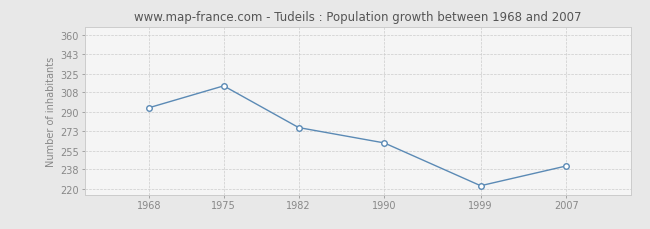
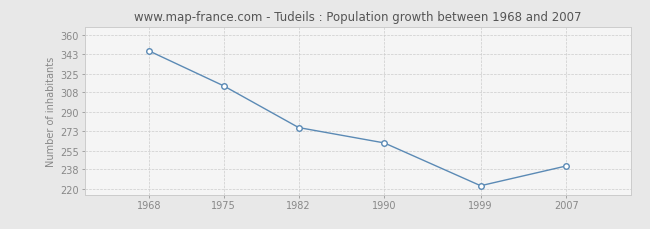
1968: 294 -> 346
